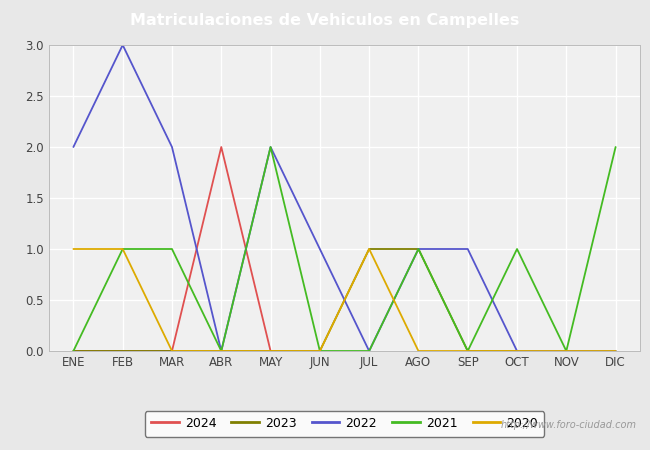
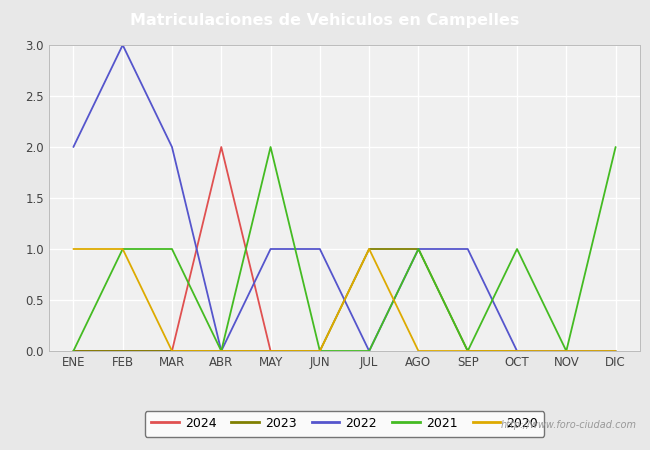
2022/MAY: 2 -> 1
